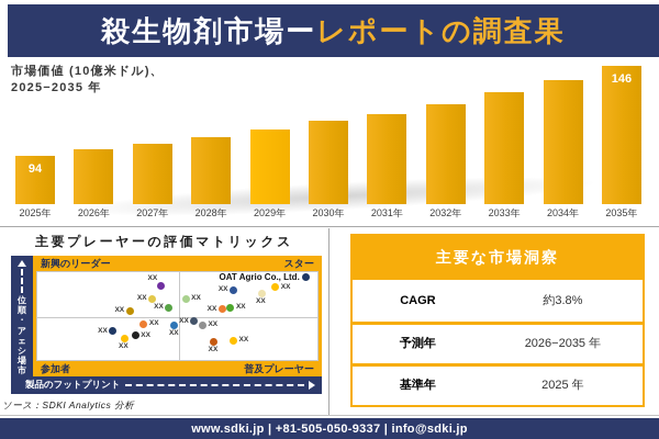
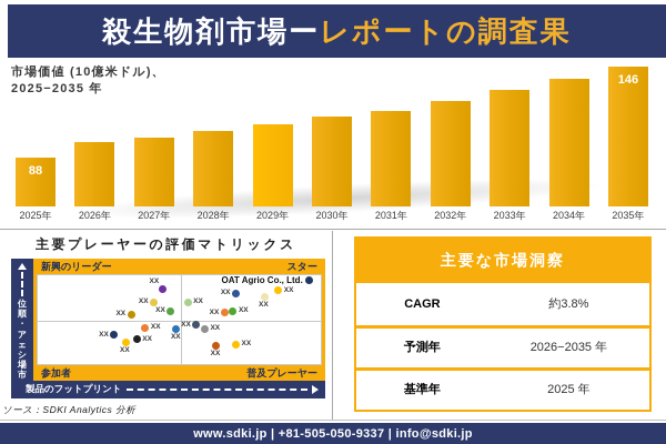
市場価値 (10億米ドル)、2025−2035 年/2025年: 94 -> 88
